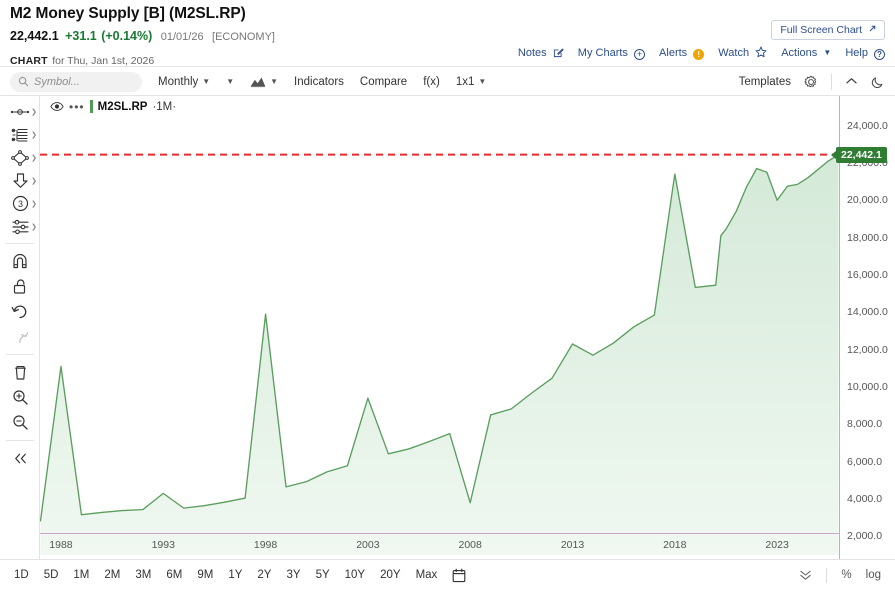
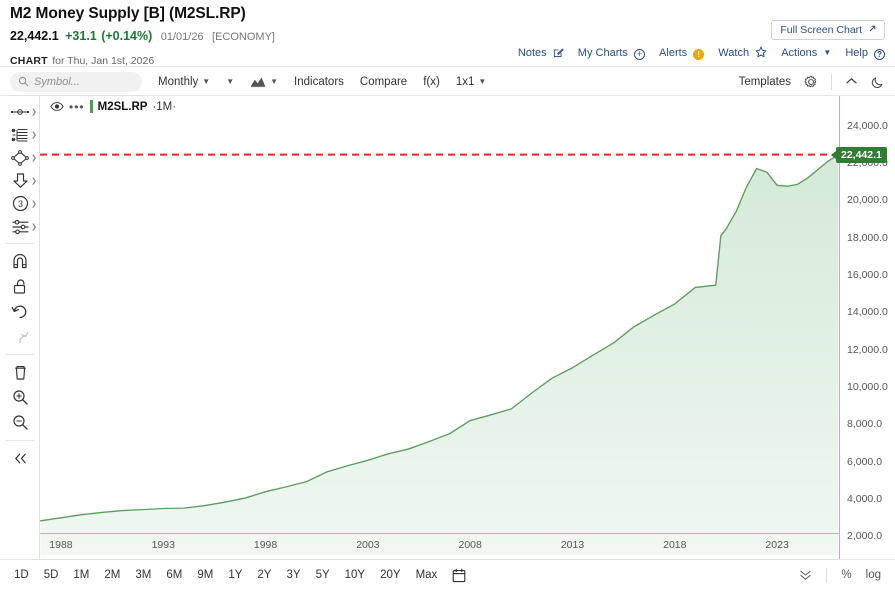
1988: 11100 -> 3000
1993: 4300 -> 3500
1998: 13900 -> 4400
2003: 9400 -> 6100
2008: 3800 -> 8200
2013: 12300 -> 11000
2018: 21400 -> 14400
2023: 20000 -> 20800
